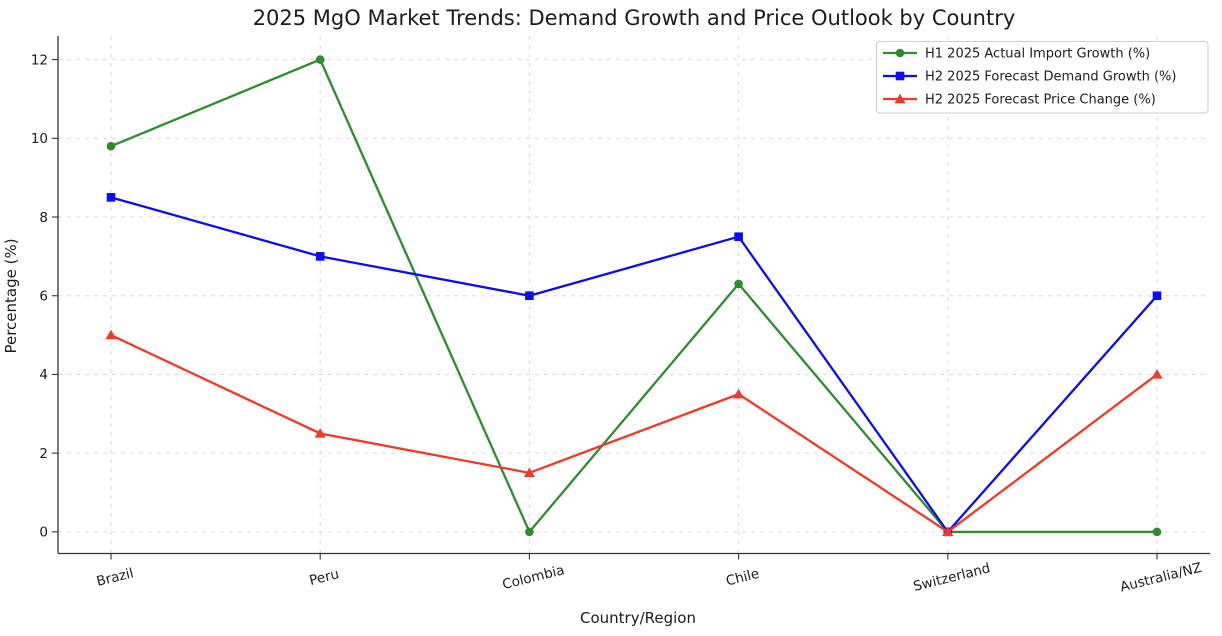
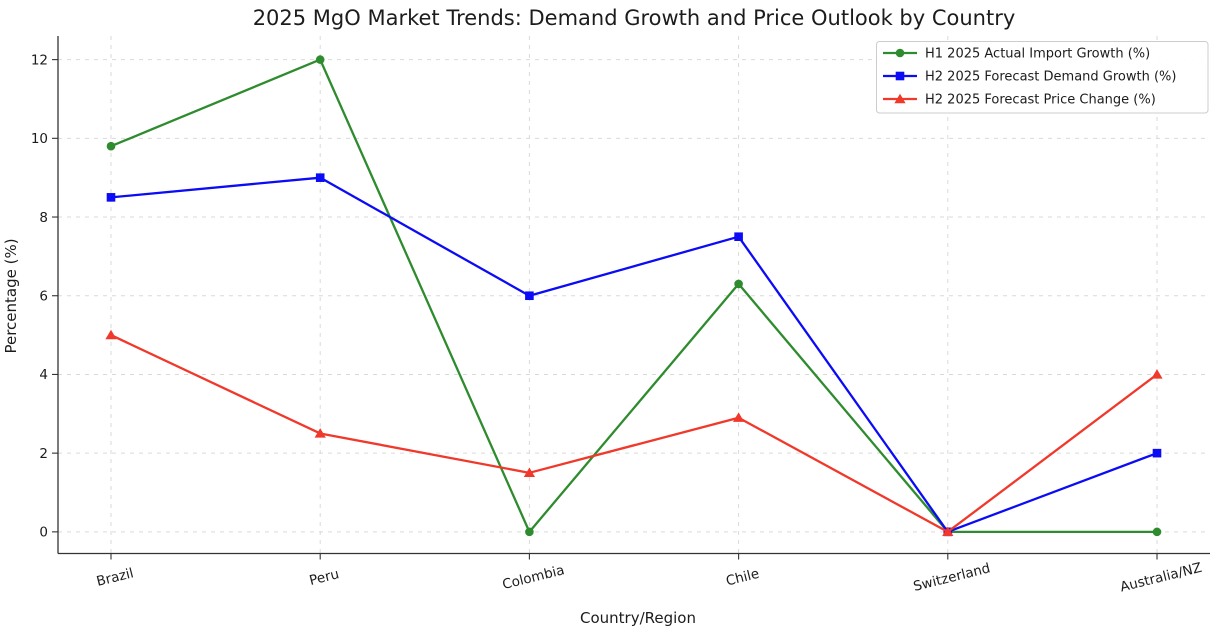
H2 2025 Forecast Demand Growth (%)/Peru: 7.0 -> 9.0
H2 2025 Forecast Price Change (%)/Chile: 3.5 -> 2.9
H2 2025 Forecast Demand Growth (%)/Australia/NZ: 6.0 -> 2.0
